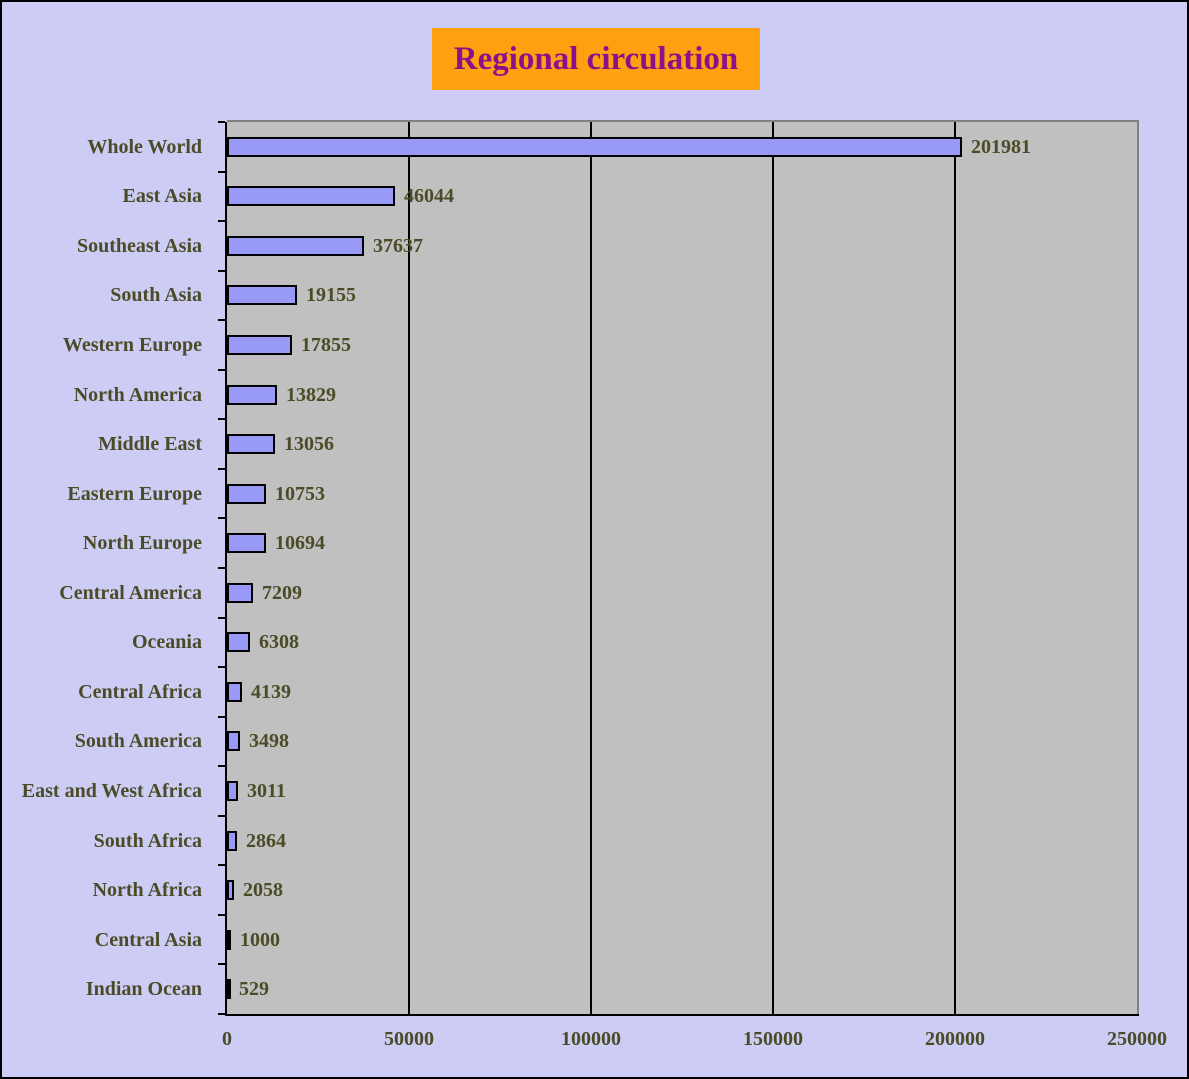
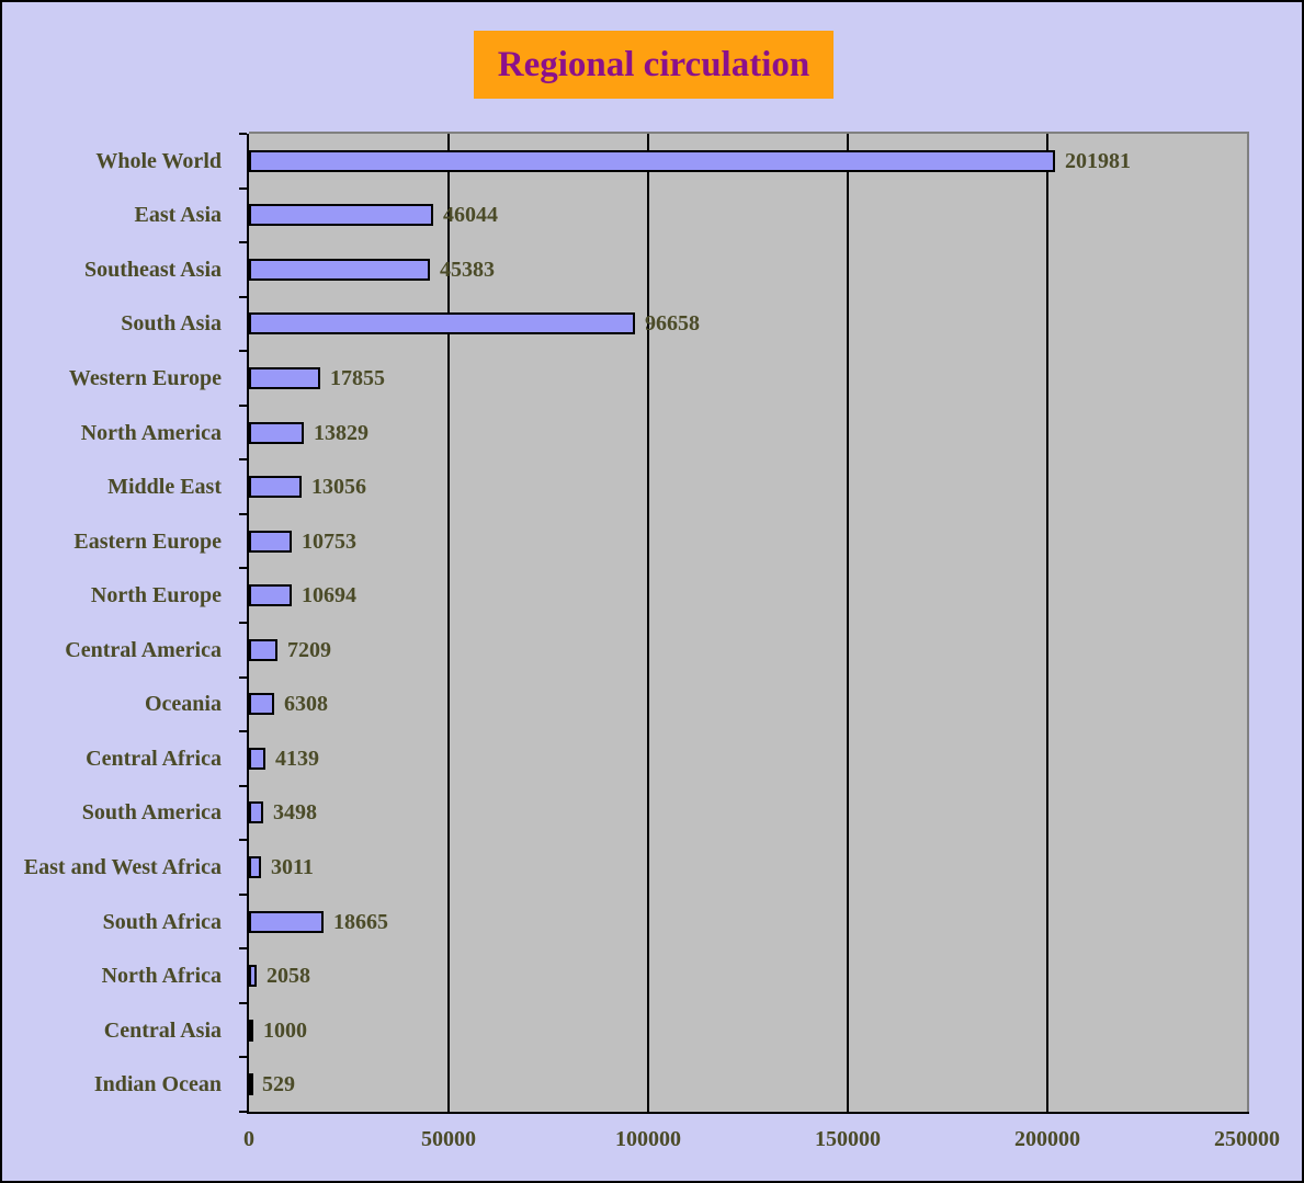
Southeast Asia: 37637 -> 45383
South Asia: 19155 -> 96658
South Africa: 2864 -> 18665
